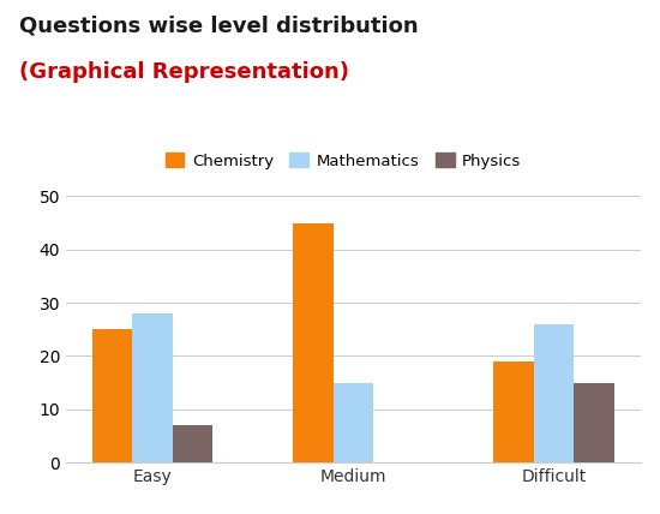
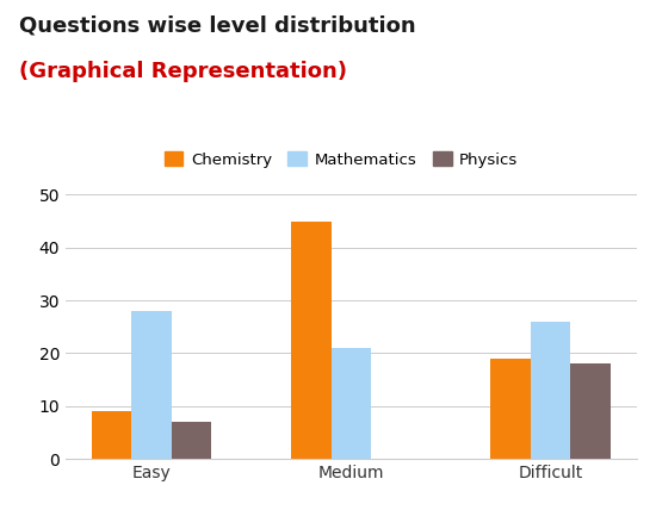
Chemistry/Easy: 25 -> 9
Mathematics/Medium: 15 -> 21
Physics/Difficult: 15 -> 18
